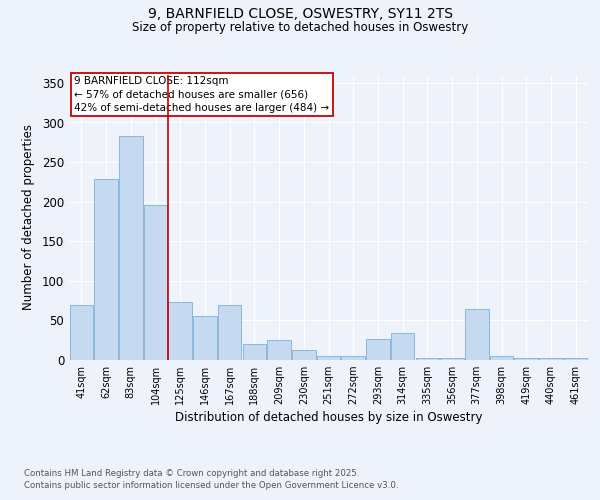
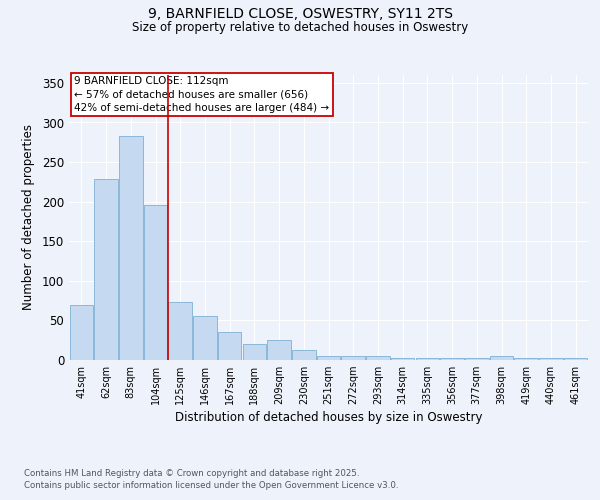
167sqm: 70 -> 35
293sqm: 26 -> 5
314sqm: 34 -> 3
377sqm: 64 -> 3
